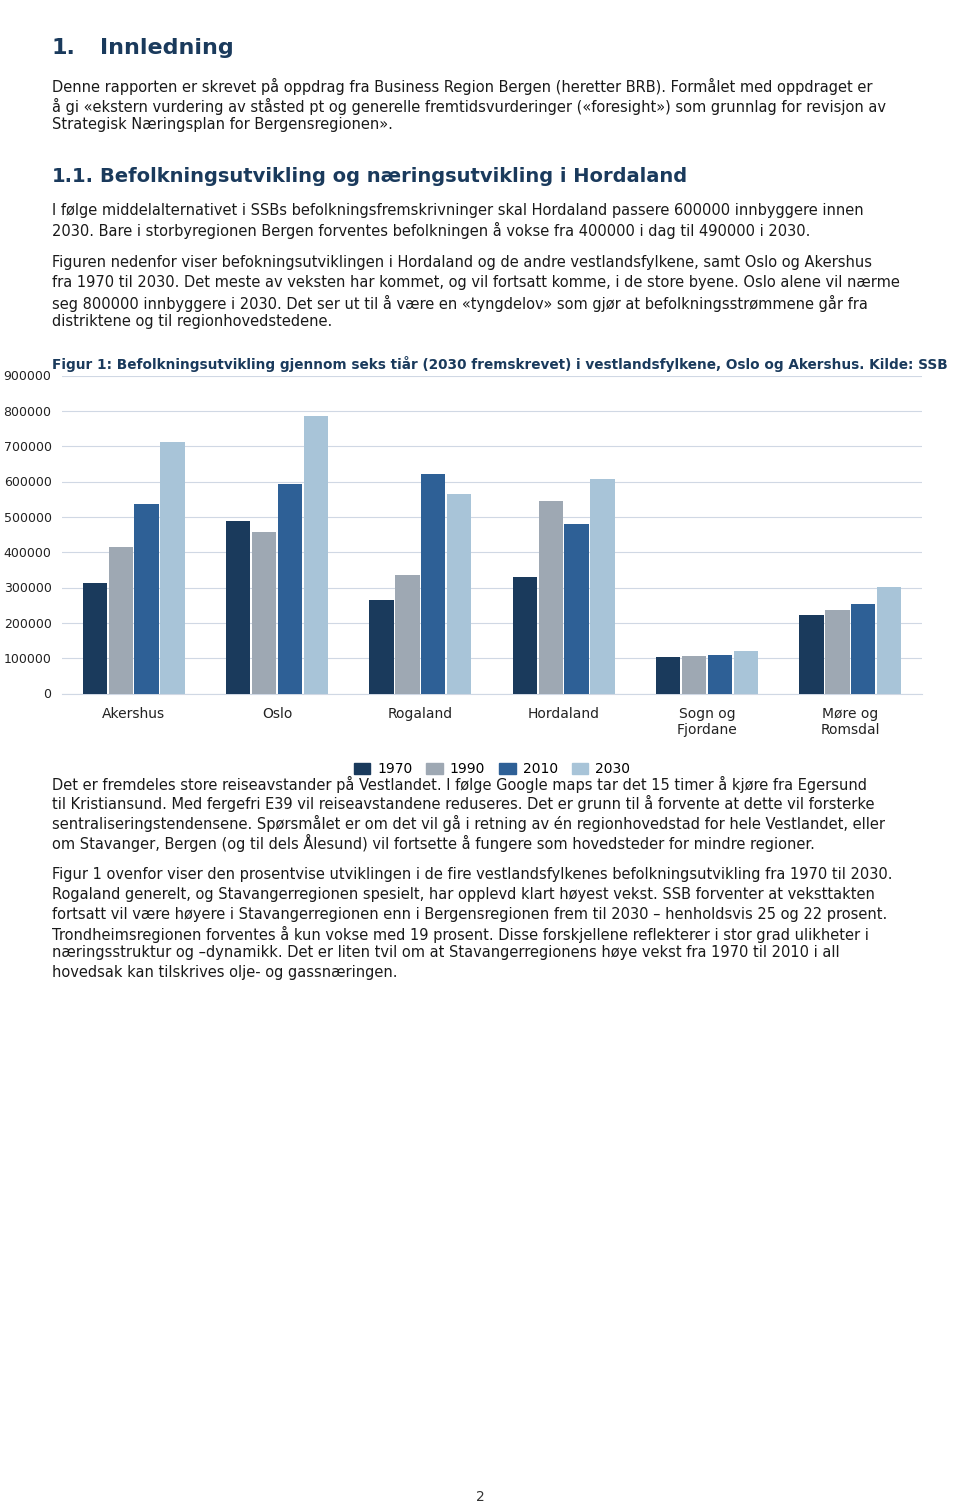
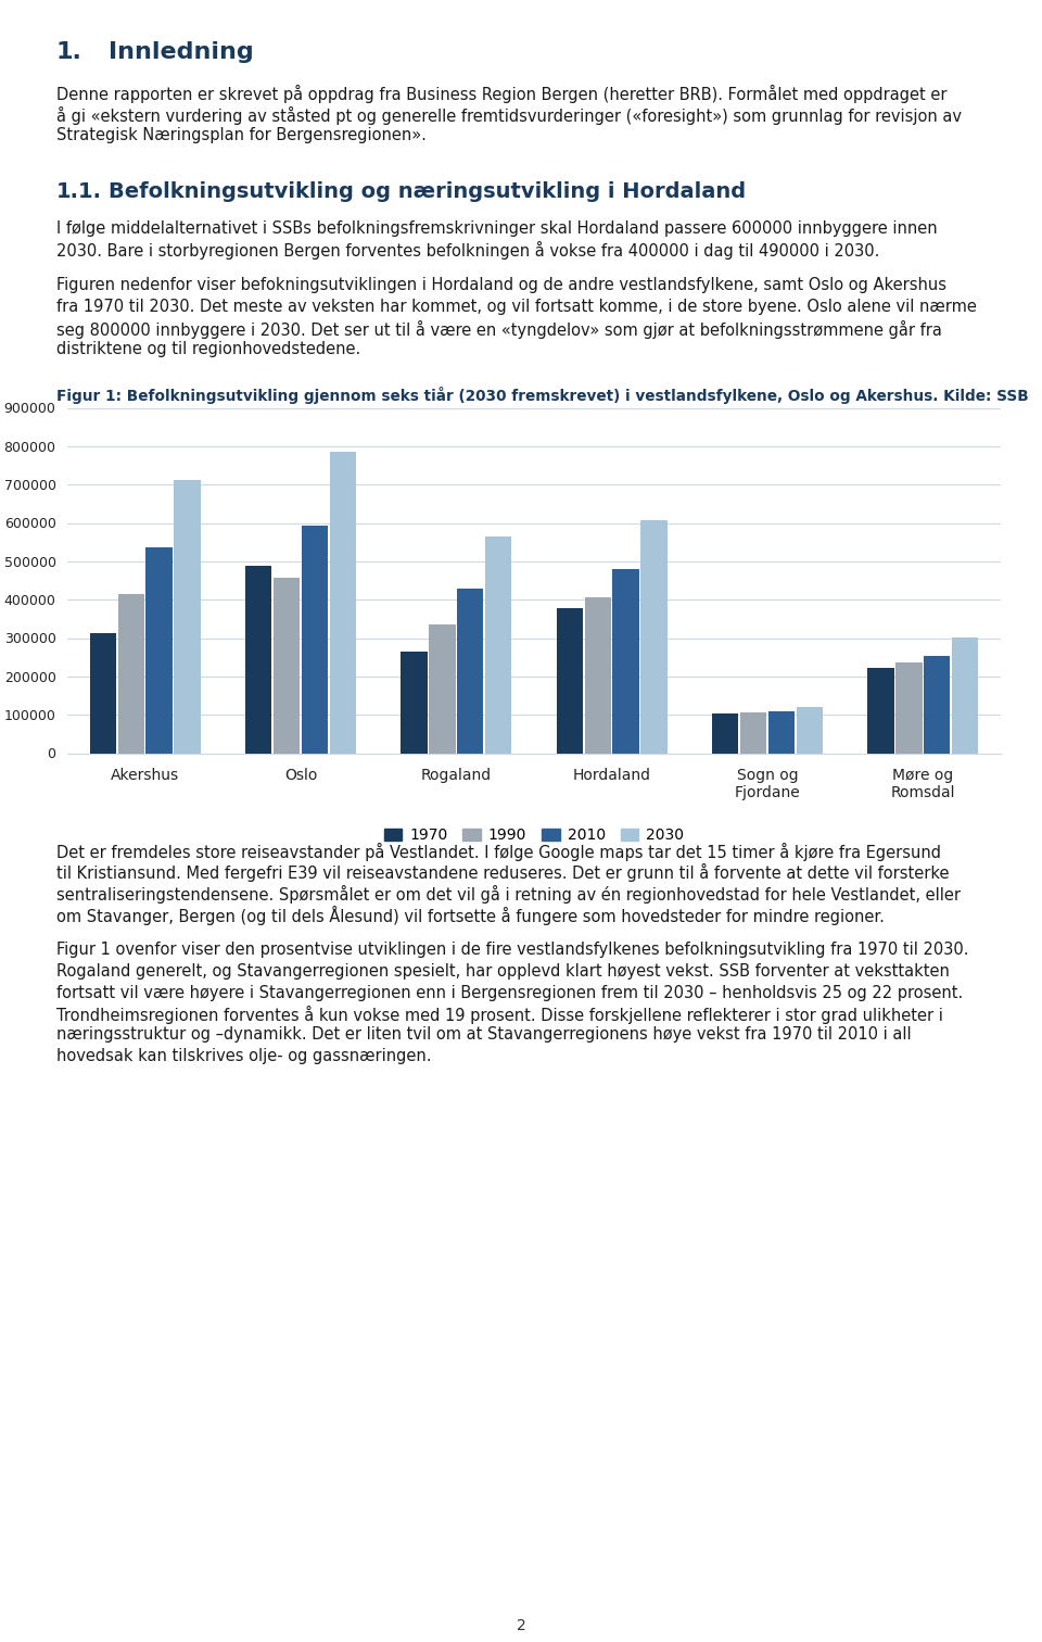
2010/Rogaland: 620000 -> 430000
1970/Hordaland: 330000 -> 377000
1990/Hordaland: 545000 -> 406000
